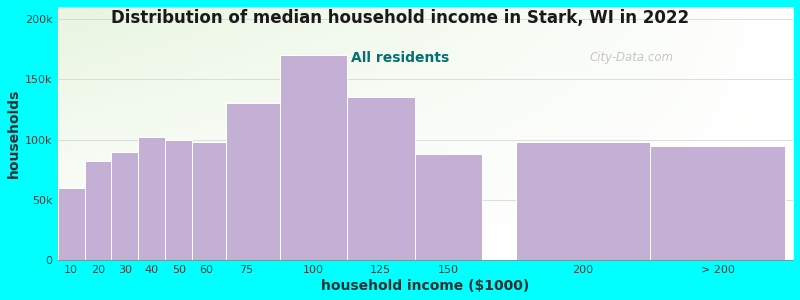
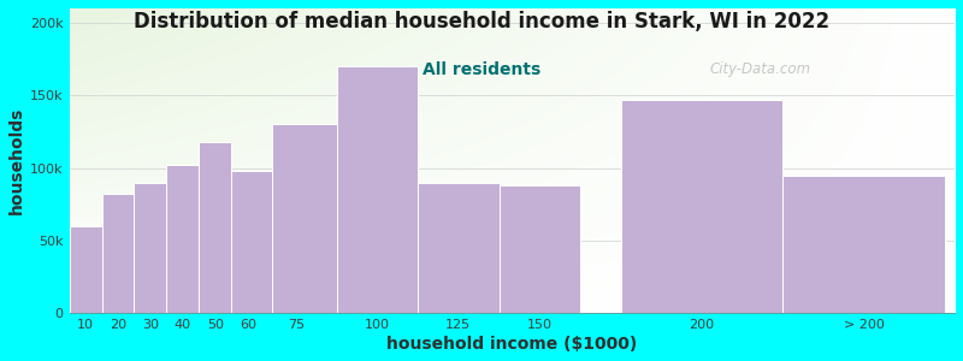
50: 100k -> 118k
125: 135k -> 90k
200: 98k -> 147k
